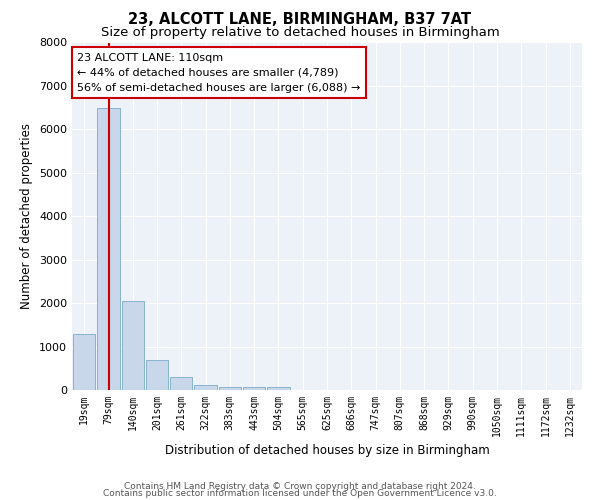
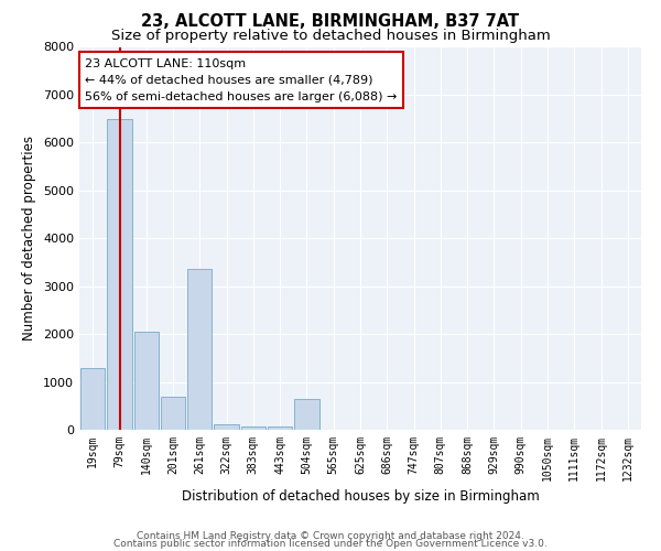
261sqm: 290 -> 3350
504sqm: 80 -> 650
